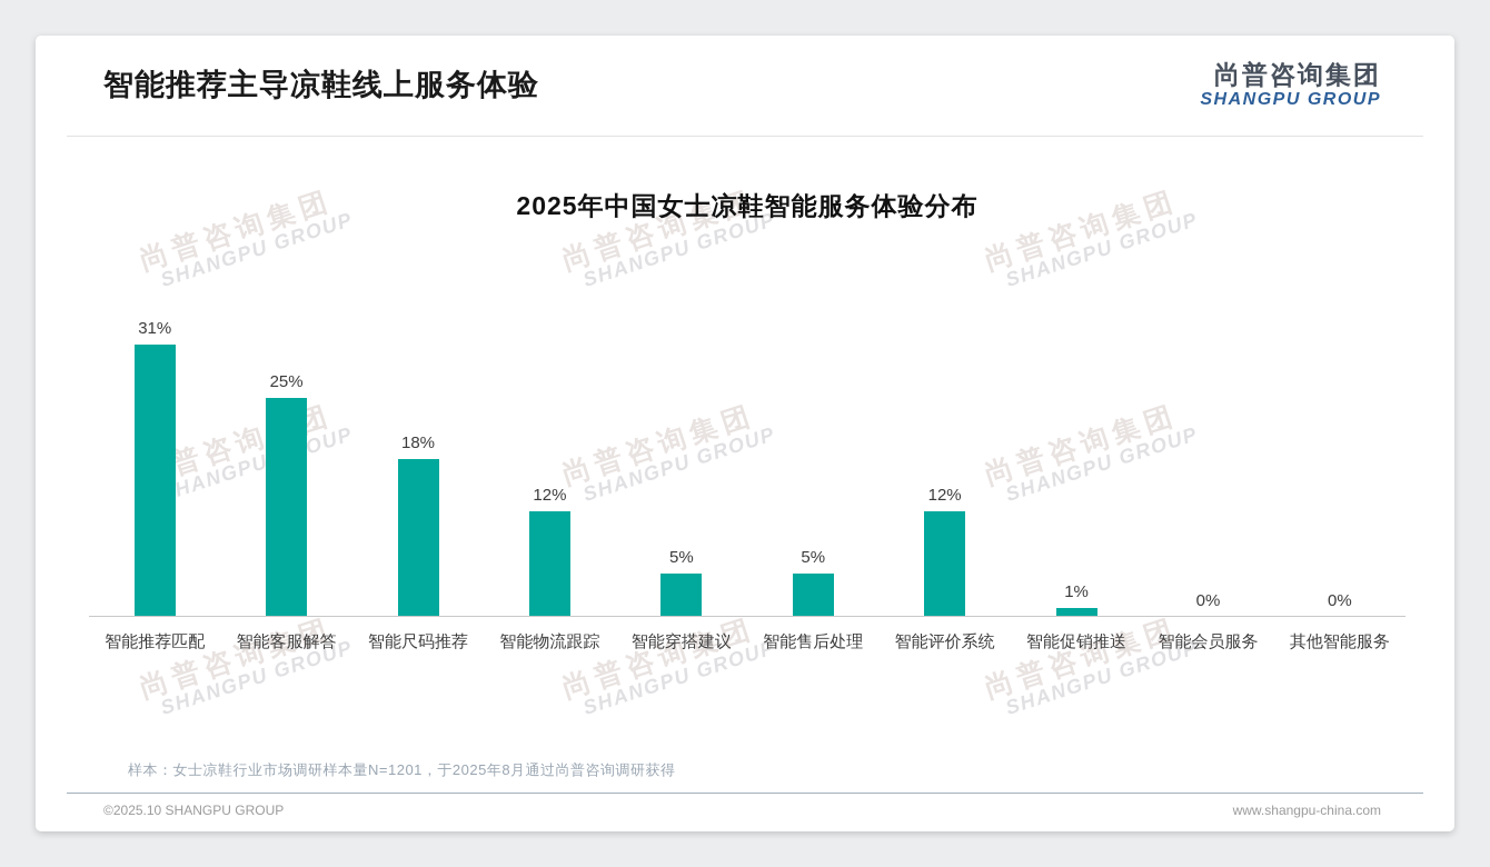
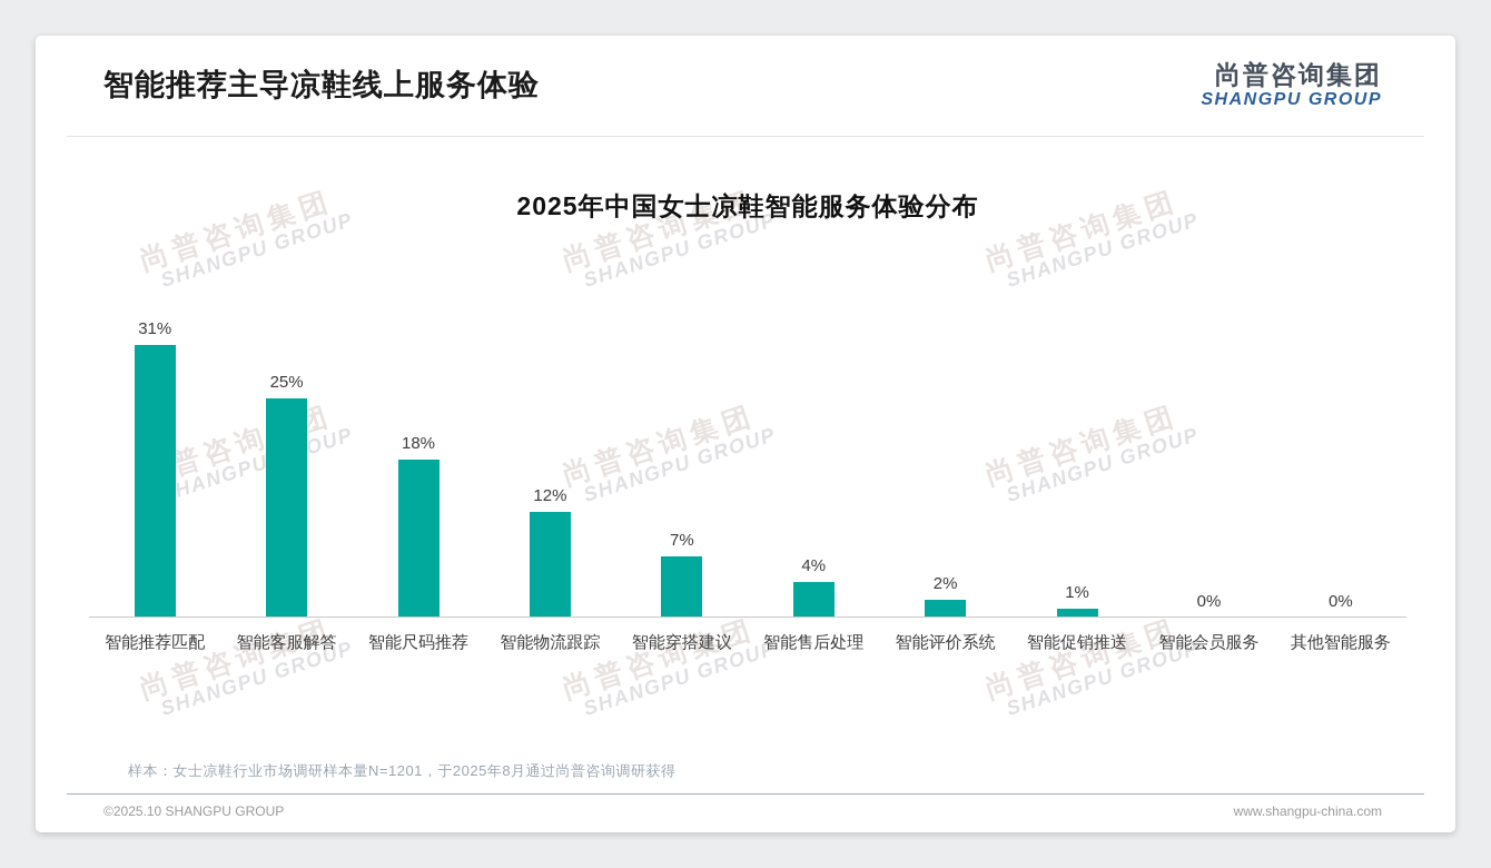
智能穿搭建议: 5% -> 7%
智能售后处理: 5% -> 4%
智能评价系统: 12% -> 2%
